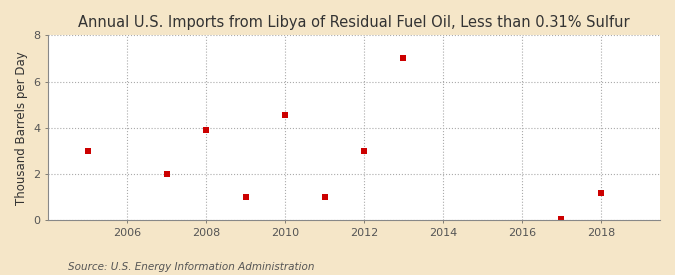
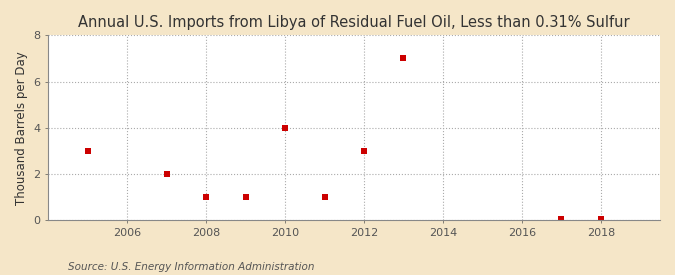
2008: 3.90 -> 1.00
2010: 4.55 -> 4.00
2018: 1.20 -> 0.05
